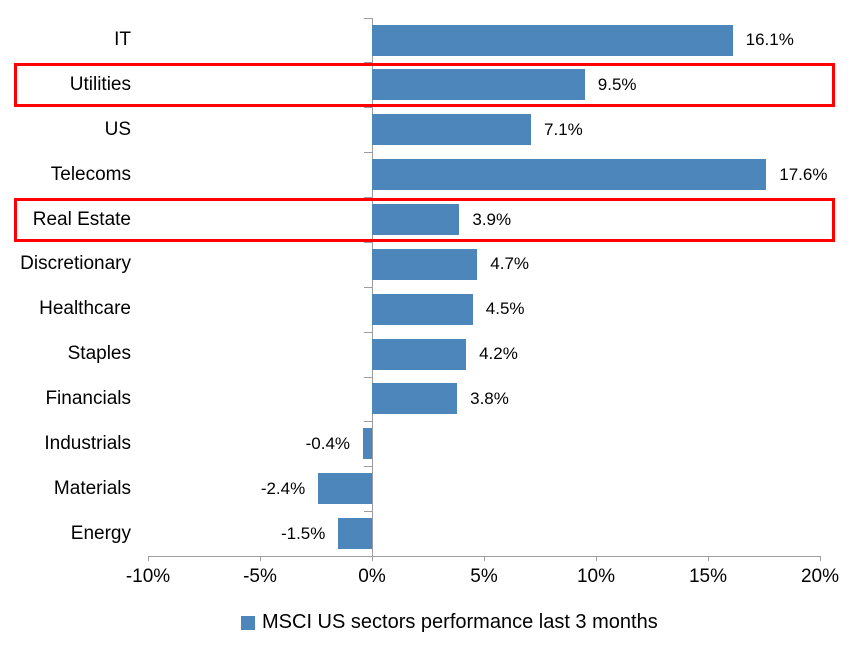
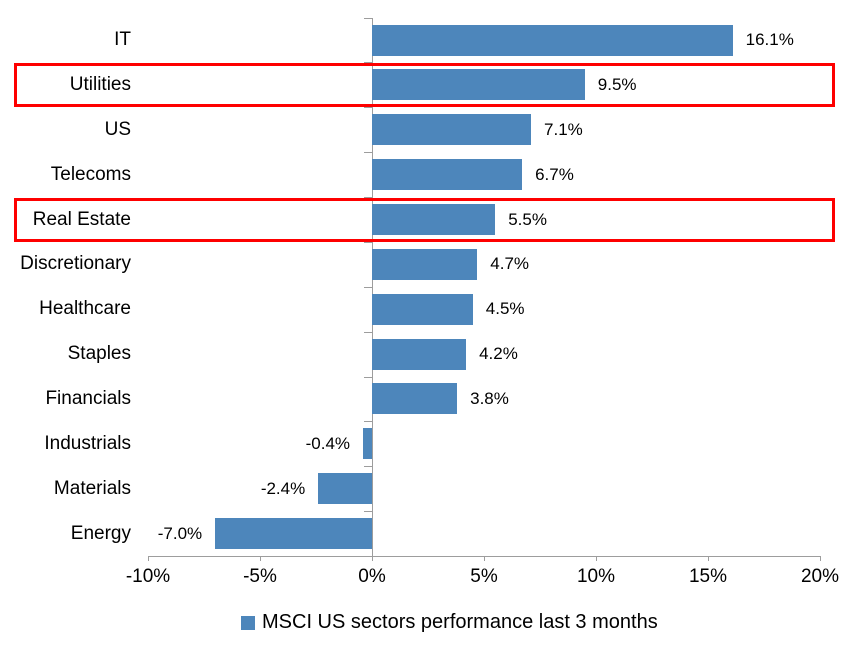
Telecoms: 17.6% -> 6.7%
Real Estate: 3.9% -> 5.5%
Energy: -1.5% -> -7.0%
